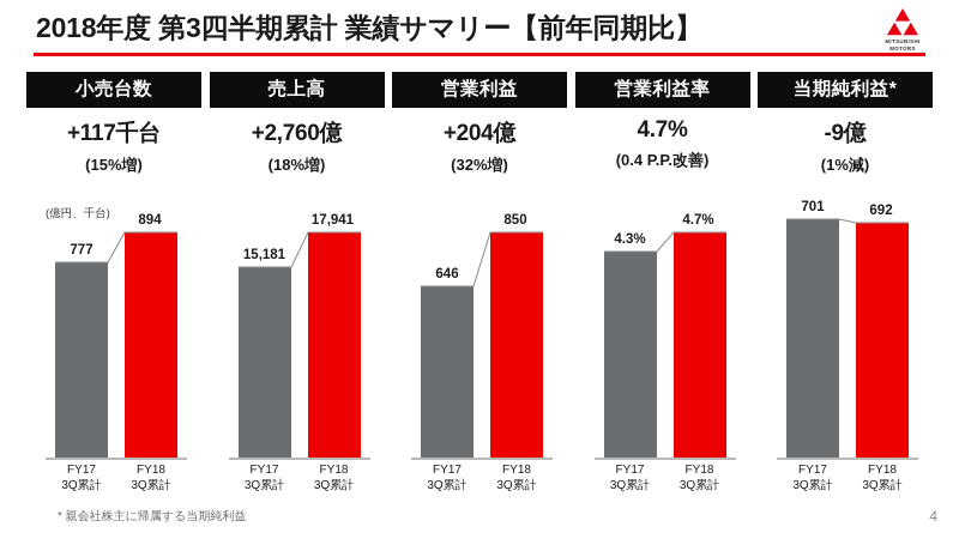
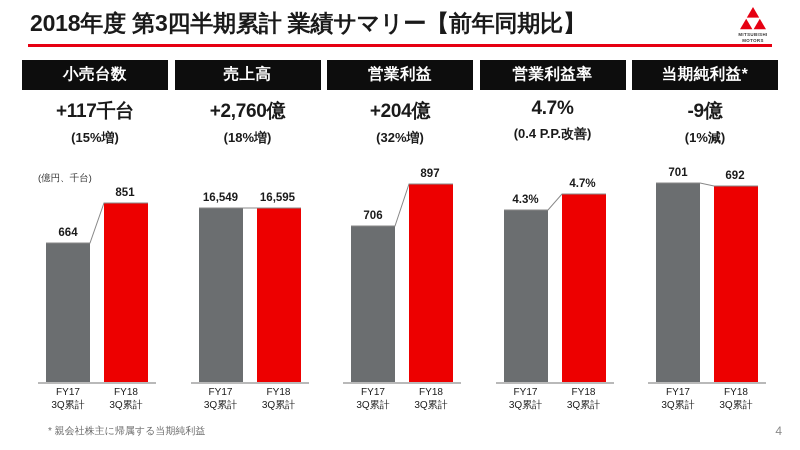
小売台数/FY17 3Q累計: 777 -> 664
小売台数/FY18 3Q累計: 894 -> 851
売上高/FY17 3Q累計: 15,181 -> 16,549
売上高/FY18 3Q累計: 17,941 -> 16,595
営業利益/FY17 3Q累計: 646 -> 706
営業利益/FY18 3Q累計: 850 -> 897
